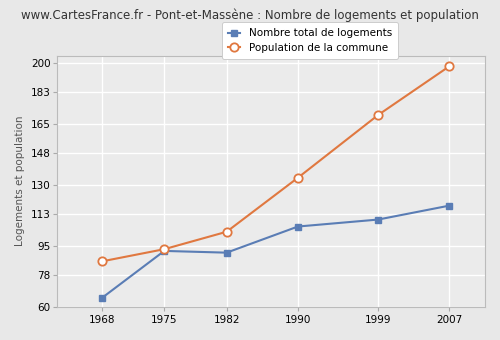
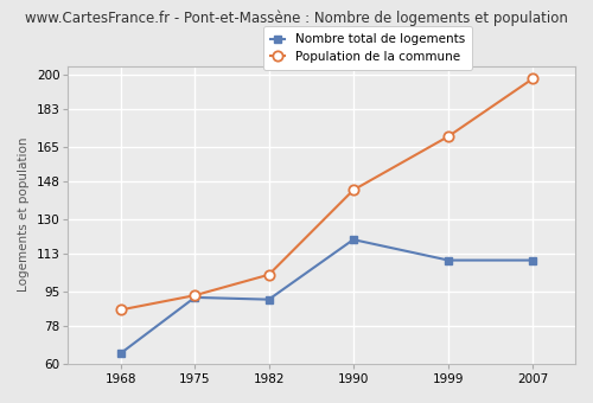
Nombre total de logements/1990: 106 -> 120
Population de la commune/1990: 134 -> 144
Nombre total de logements/2007: 118 -> 110
